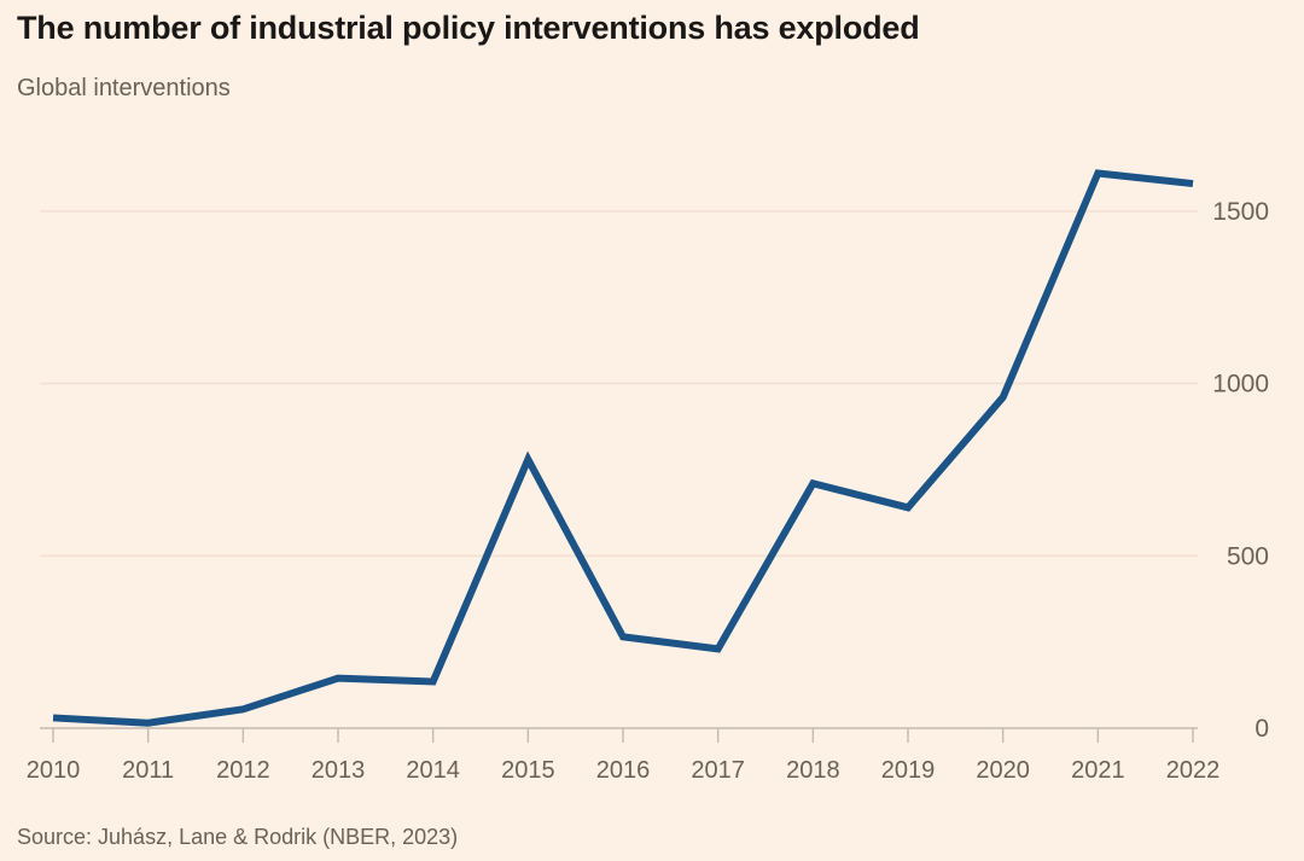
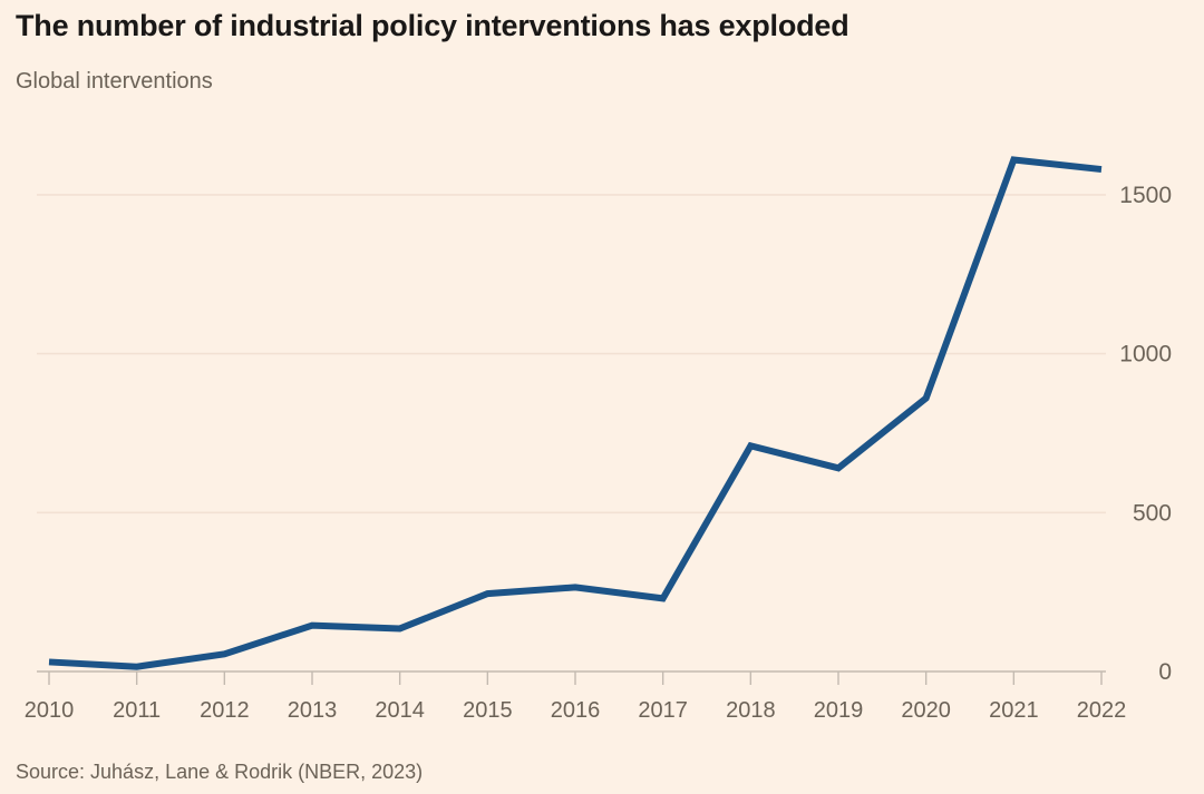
2015: 780 -> 240
2020: 960 -> 860
